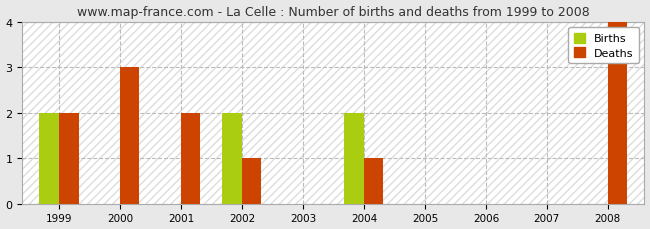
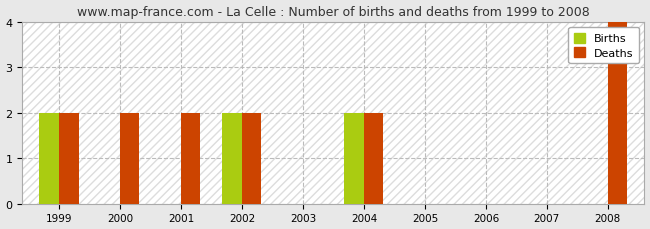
Deaths/2000: 3 -> 2
Deaths/2002: 1 -> 2
Deaths/2004: 1 -> 2
